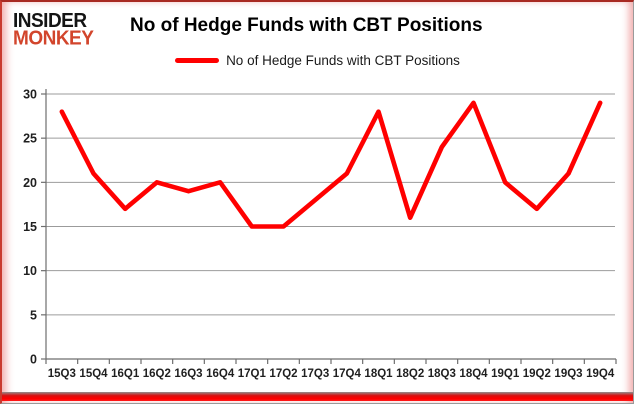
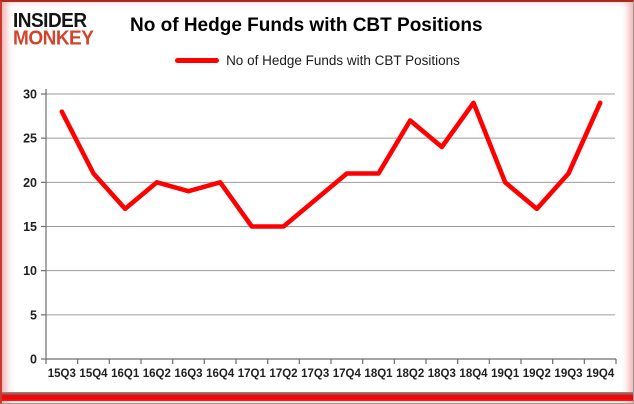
18Q1: 28 -> 21
18Q2: 16 -> 27
